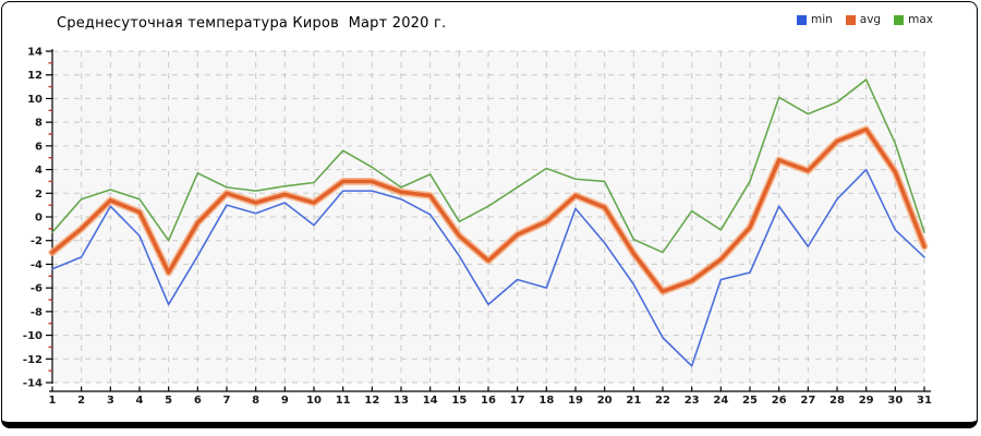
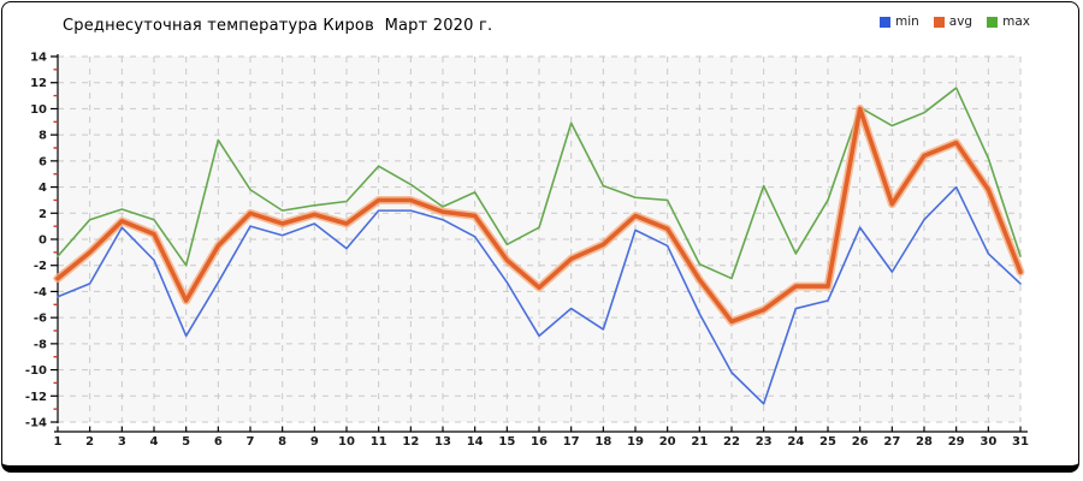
max/6: 3.7 -> 7.6
max/7: 2.5 -> 3.8
max/17: 2.5 -> 8.9
min/18: -6.0 -> -6.9
min/20: -2.2 -> -0.5
max/23: 0.5 -> 4.1
avg/25: -0.9 -> -3.6
avg/26: 4.8 -> 10.0
avg/27: 3.9 -> 2.7
